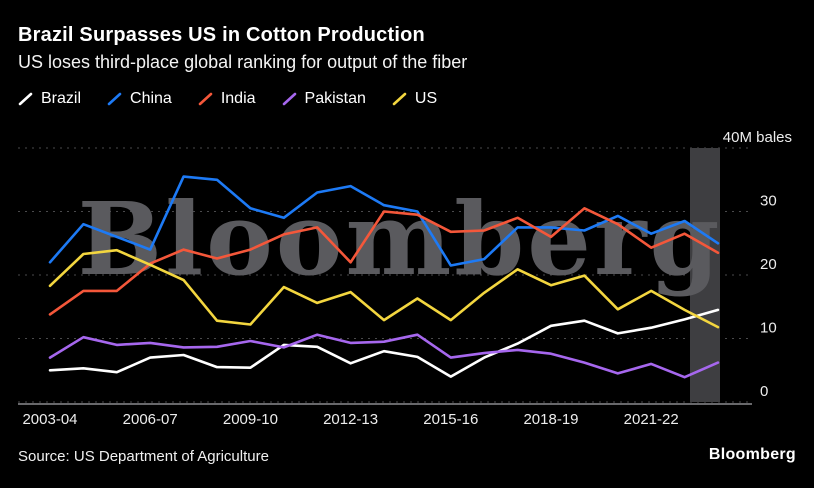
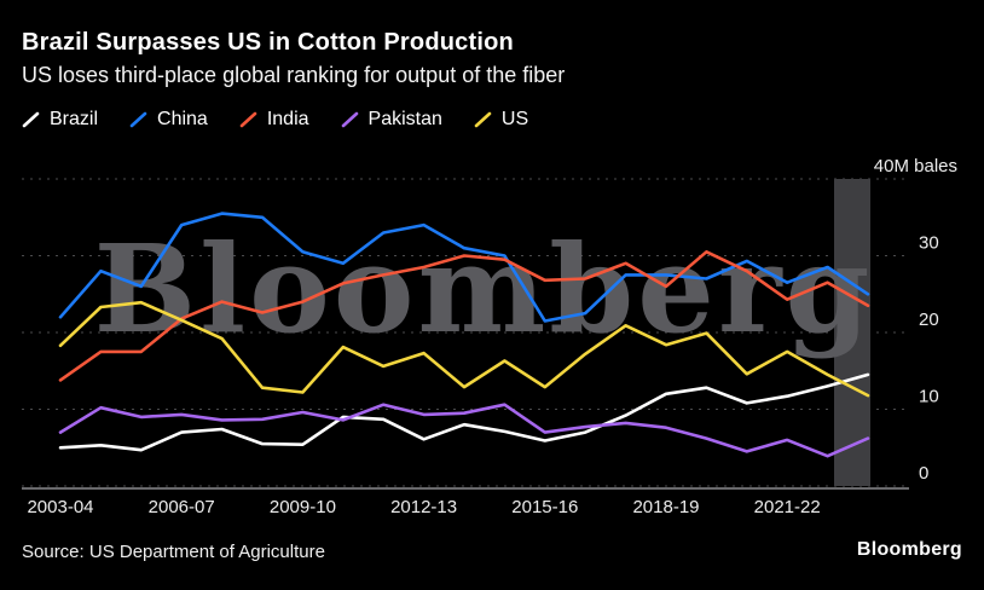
China/2006-07: 24 -> 34
India/2012-13: 22 -> 28
Brazil/2015-16: 4 -> 6
